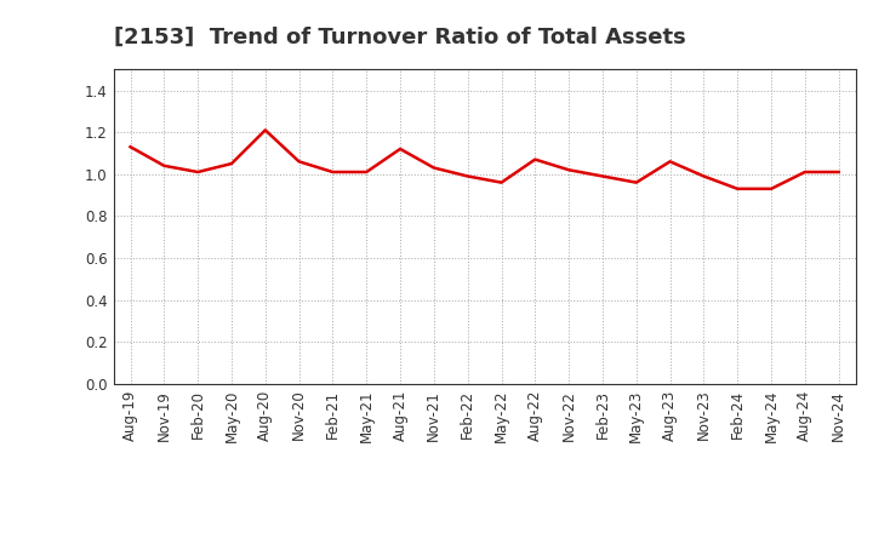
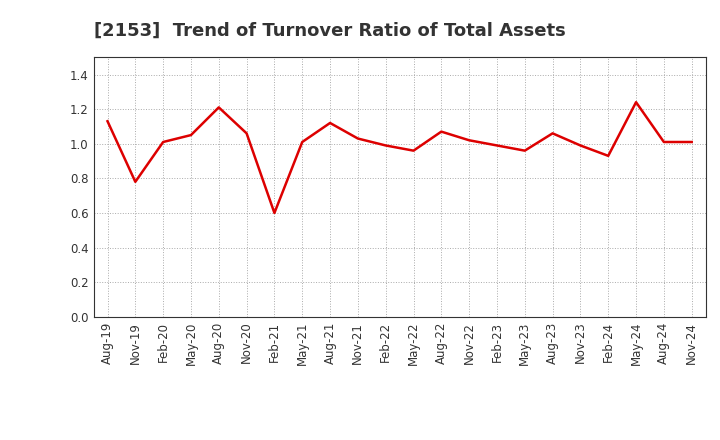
Nov-19: 1.04 -> 0.78
Feb-21: 1.01 -> 0.60
May-24: 0.93 -> 1.24
